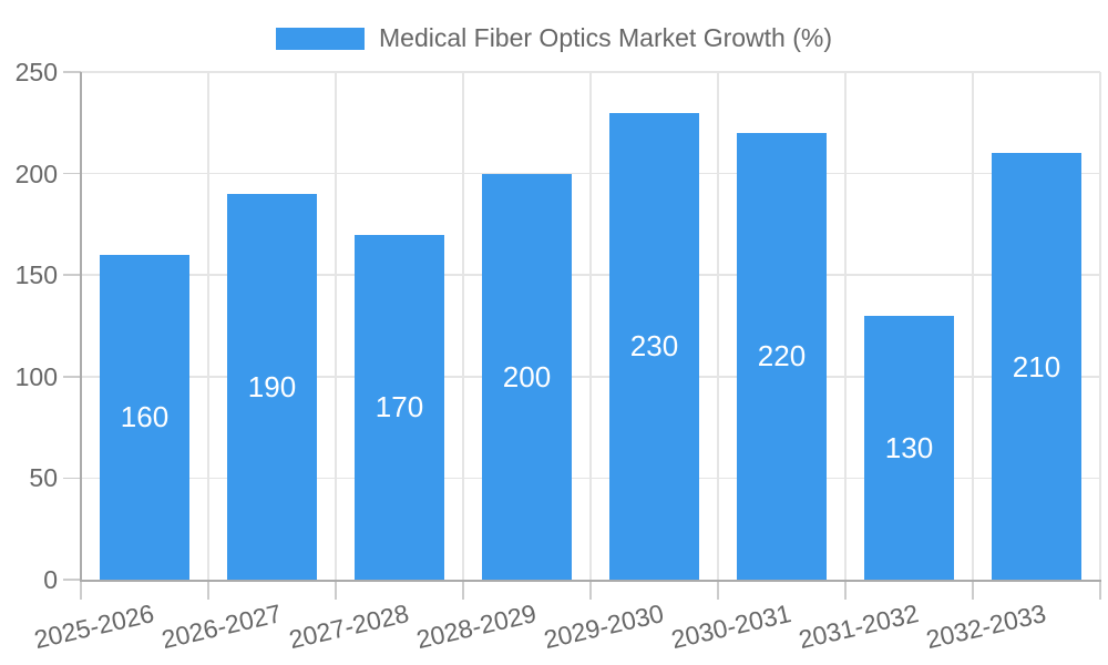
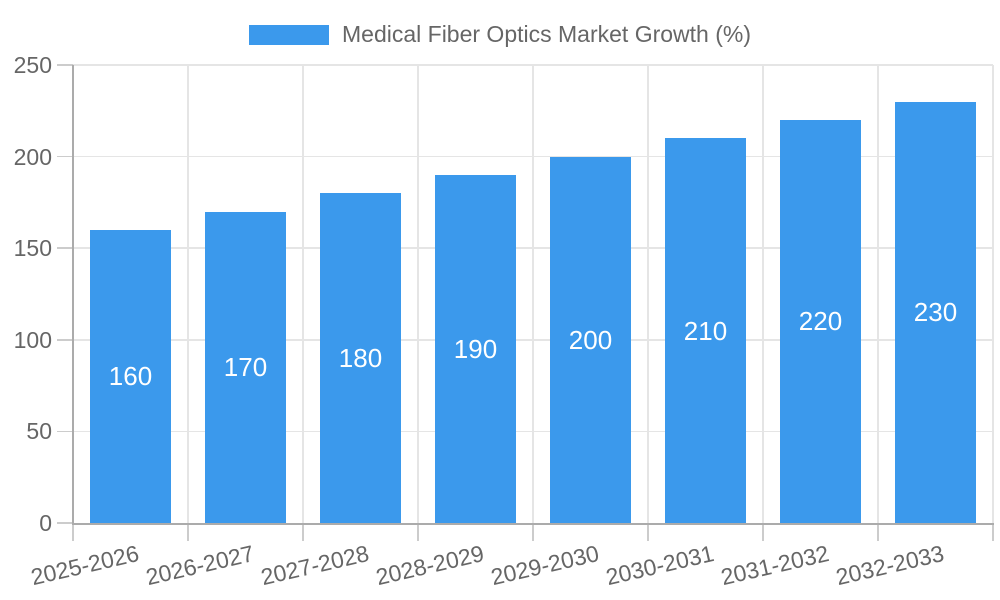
2026-2027: 190 -> 170
2027-2028: 170 -> 180
2028-2029: 200 -> 190
2029-2030: 230 -> 200
2030-2031: 220 -> 210
2031-2032: 130 -> 220
2032-2033: 210 -> 230
